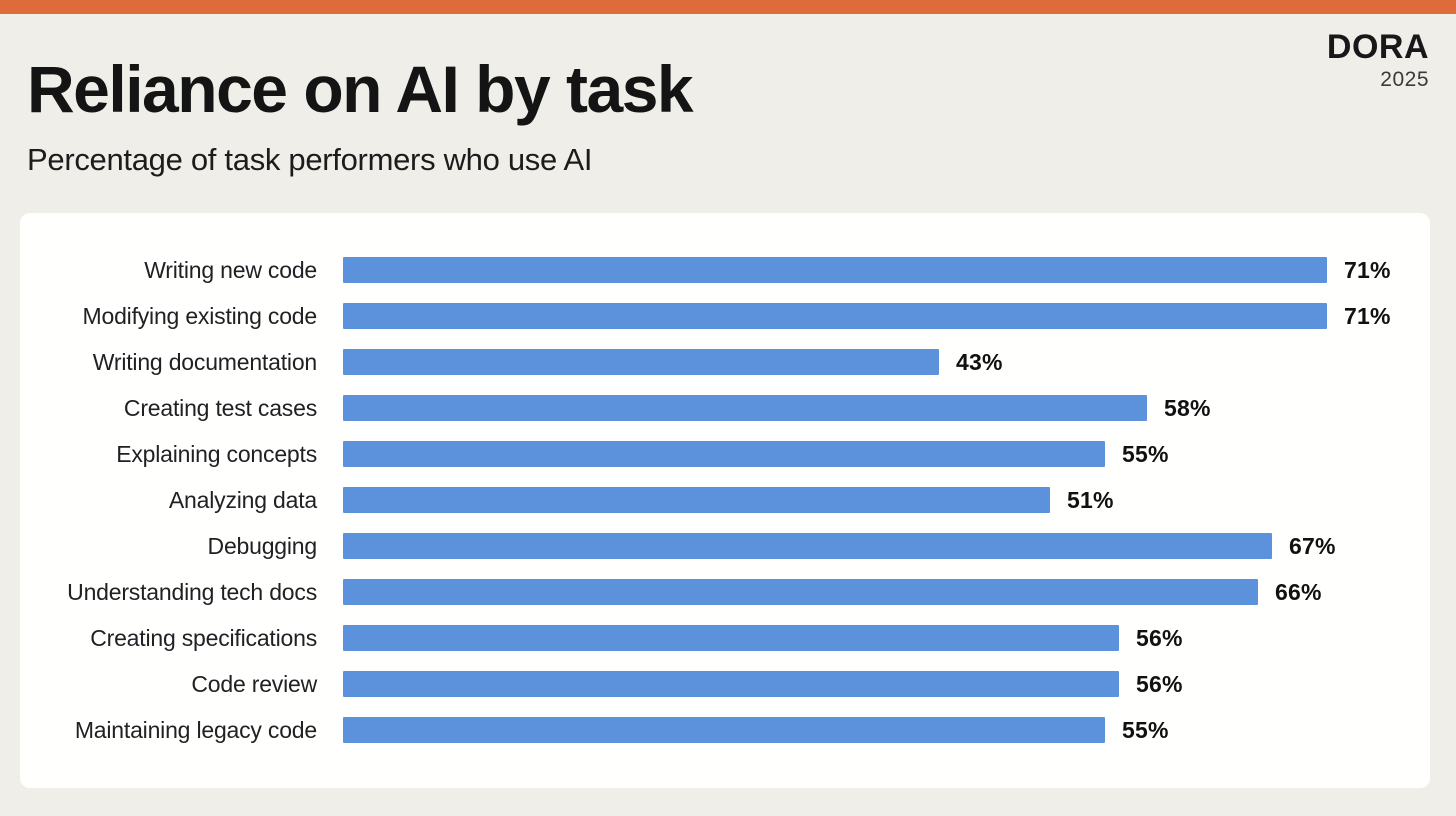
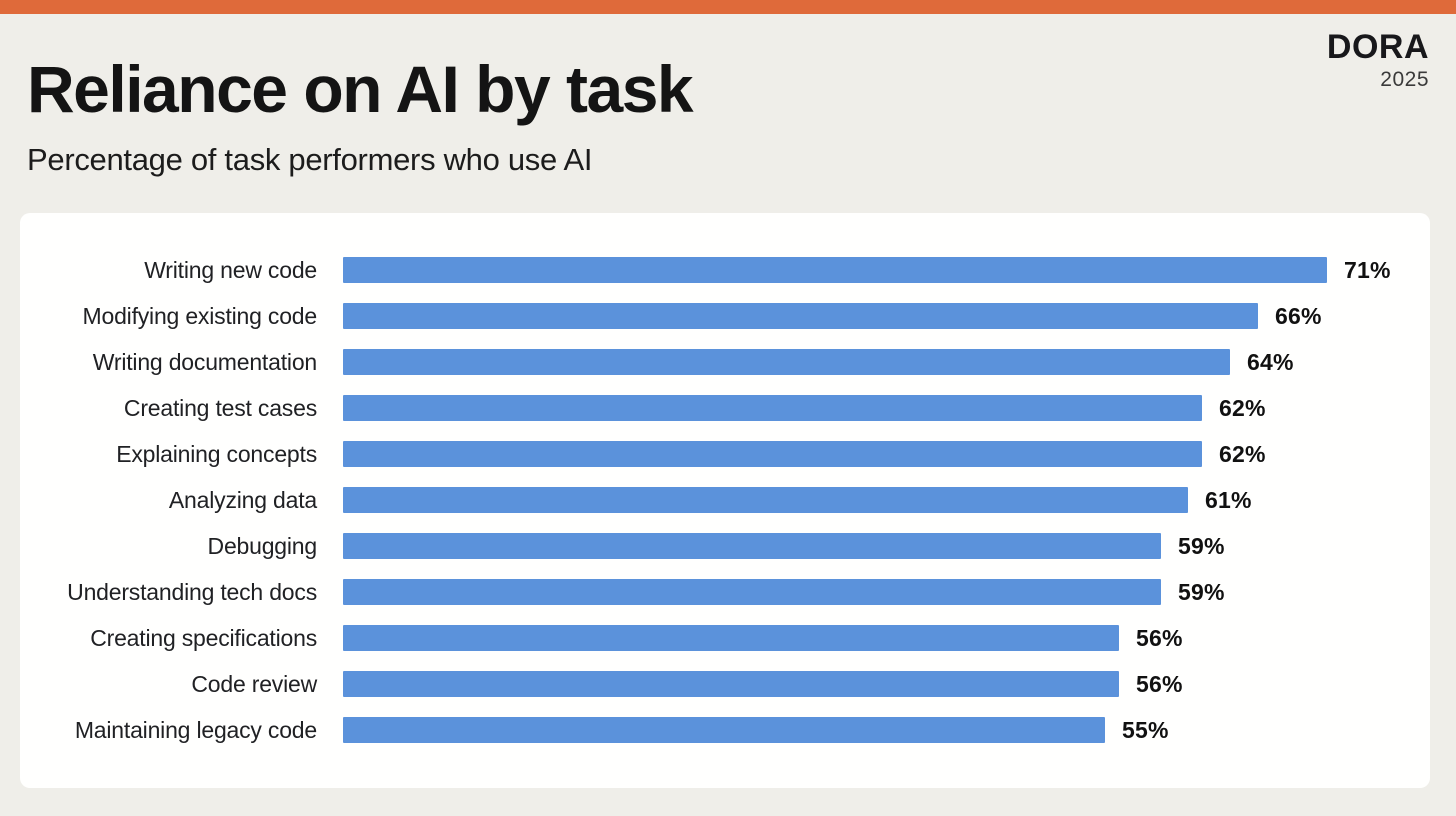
Modifying existing code: 71% -> 66%
Writing documentation: 43% -> 64%
Creating test cases: 58% -> 62%
Explaining concepts: 55% -> 62%
Analyzing data: 51% -> 61%
Debugging: 67% -> 59%
Understanding tech docs: 66% -> 59%
